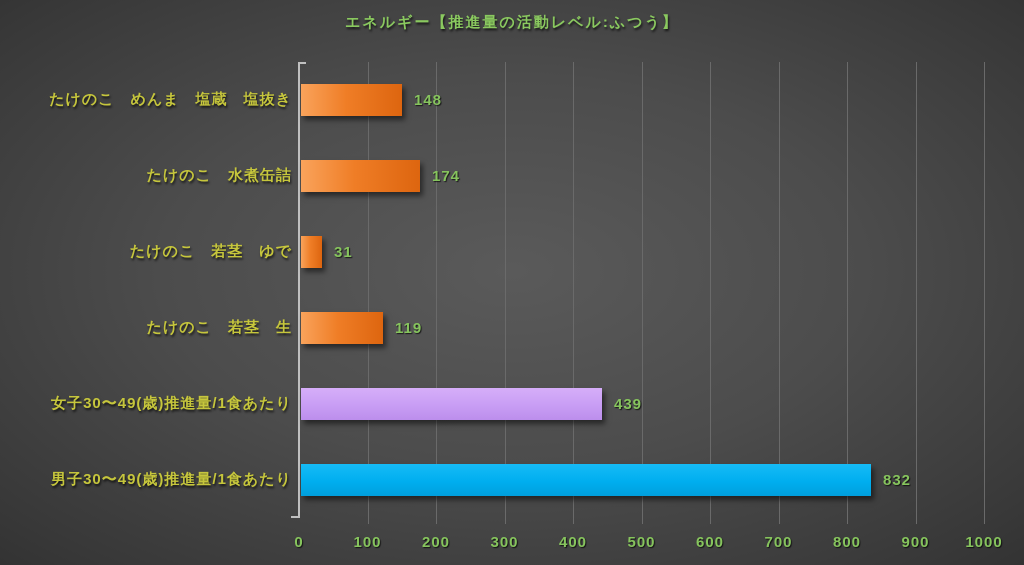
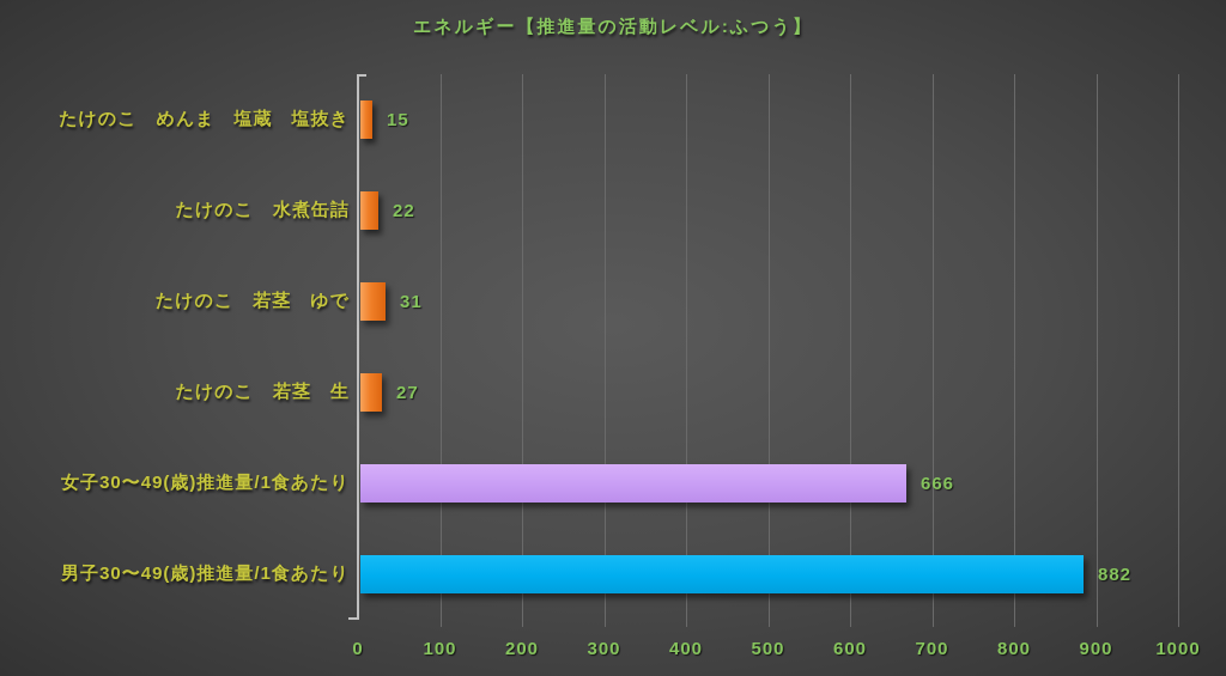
たけのこ めんま 塩蔵 塩抜き: 148 -> 15
たけのこ 水煮缶詰: 174 -> 22
たけのこ 若茎 生: 119 -> 27
女子30〜49(歳)推進量/1食あたり: 439 -> 666
男子30〜49(歳)推進量/1食あたり: 832 -> 882
